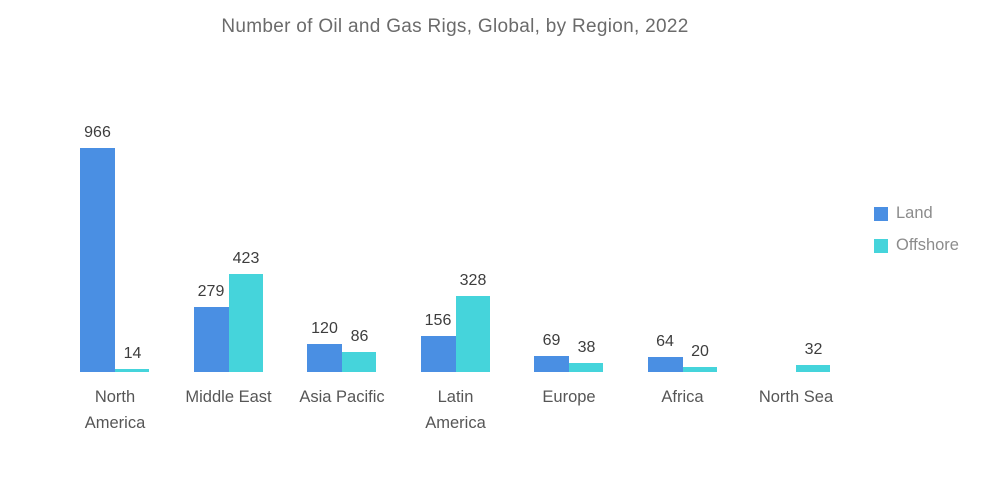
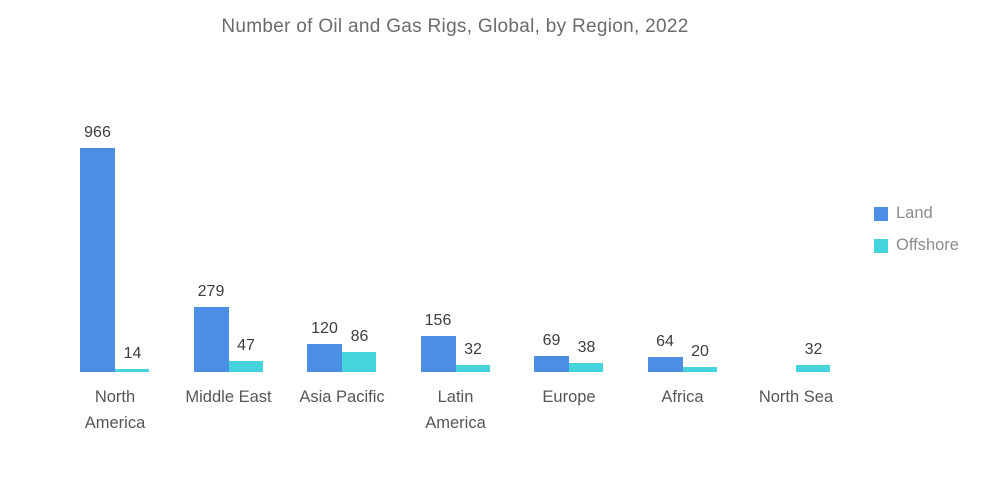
Offshore/Middle East: 423 -> 47
Offshore/Latin America: 328 -> 32
